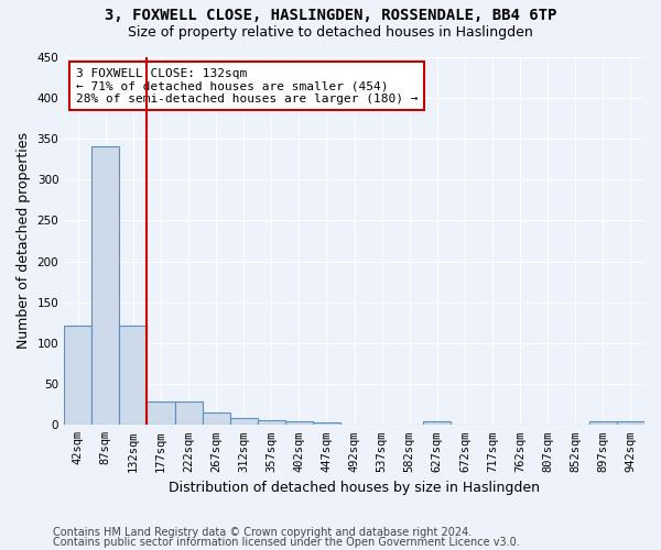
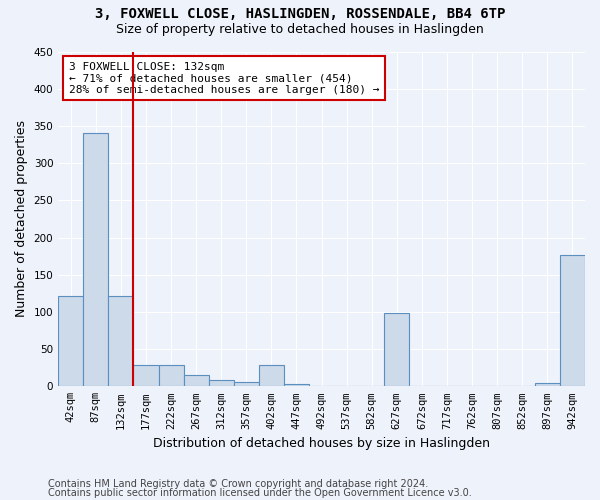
402sqm: 4 -> 28
627sqm: 5 -> 98
942sqm: 4 -> 176
